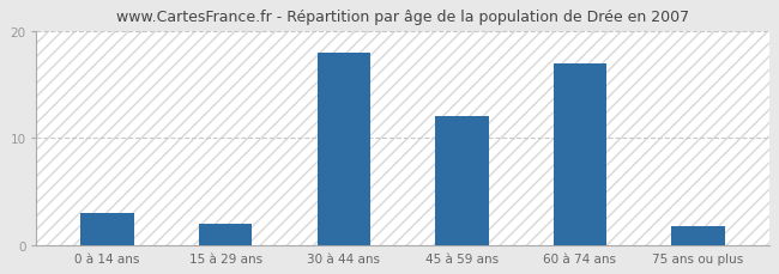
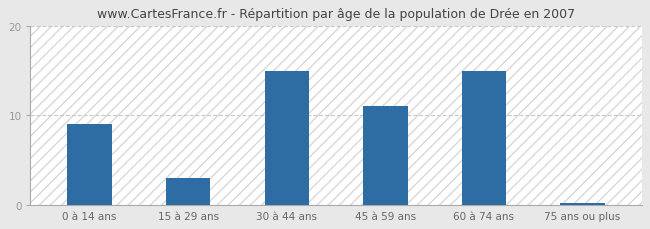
0 à 14 ans: 3.0 -> 9.0
15 à 29 ans: 2.0 -> 3.0
30 à 44 ans: 18.0 -> 15.0
45 à 59 ans: 12.0 -> 11.0
60 à 74 ans: 17.0 -> 15.0
75 ans ou plus: 1.8 -> 0.2
